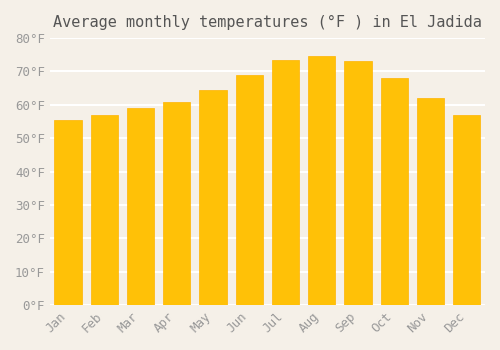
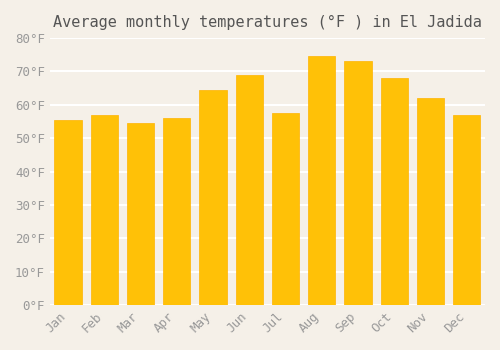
Mar: 59.0°F -> 54.5°F
Apr: 61.0°F -> 56.0°F
Jul: 73.5°F -> 57.5°F
